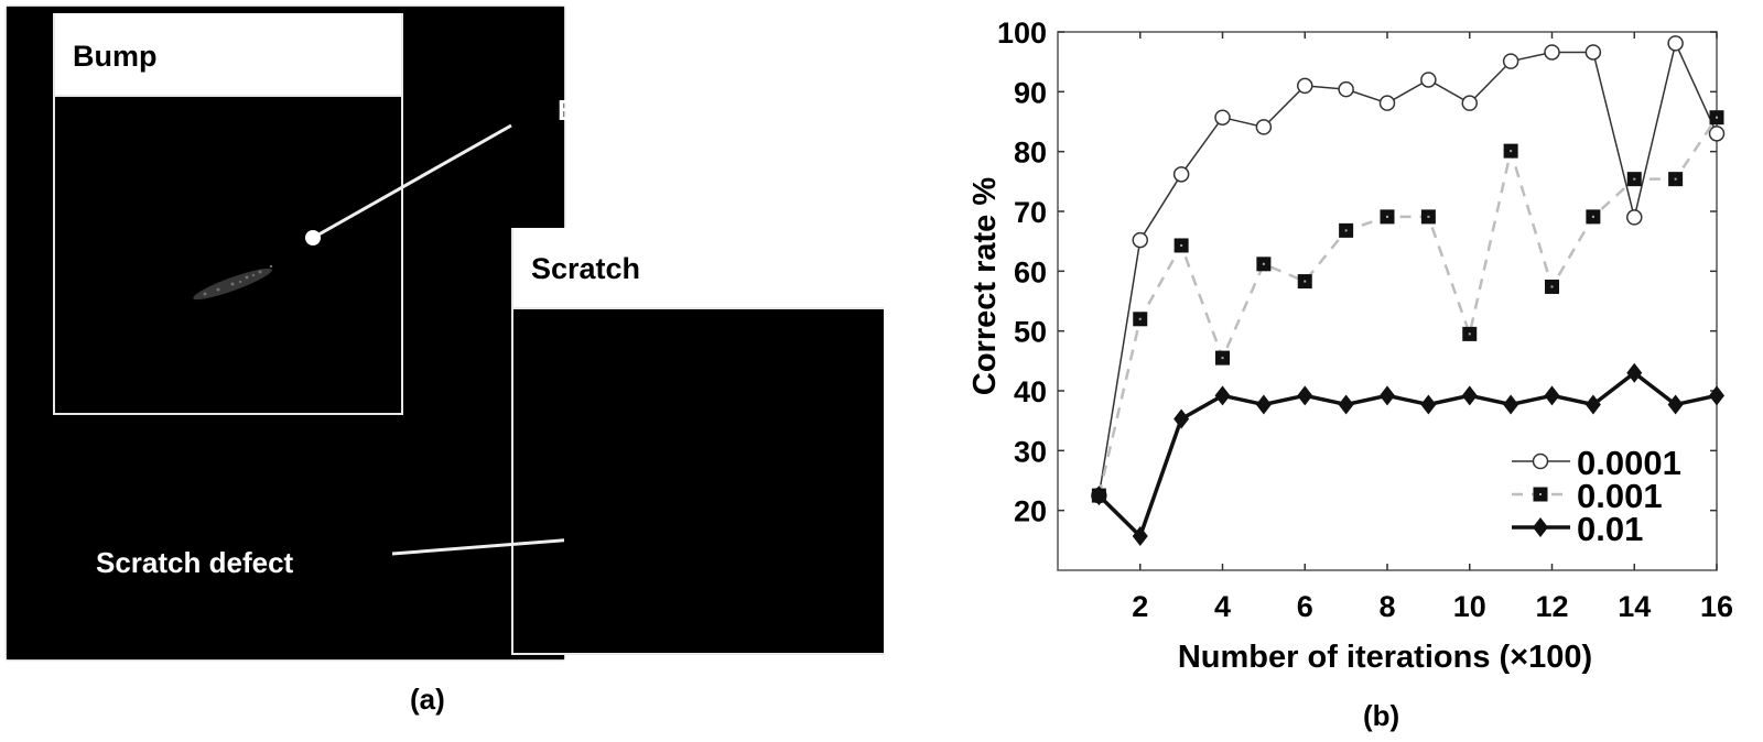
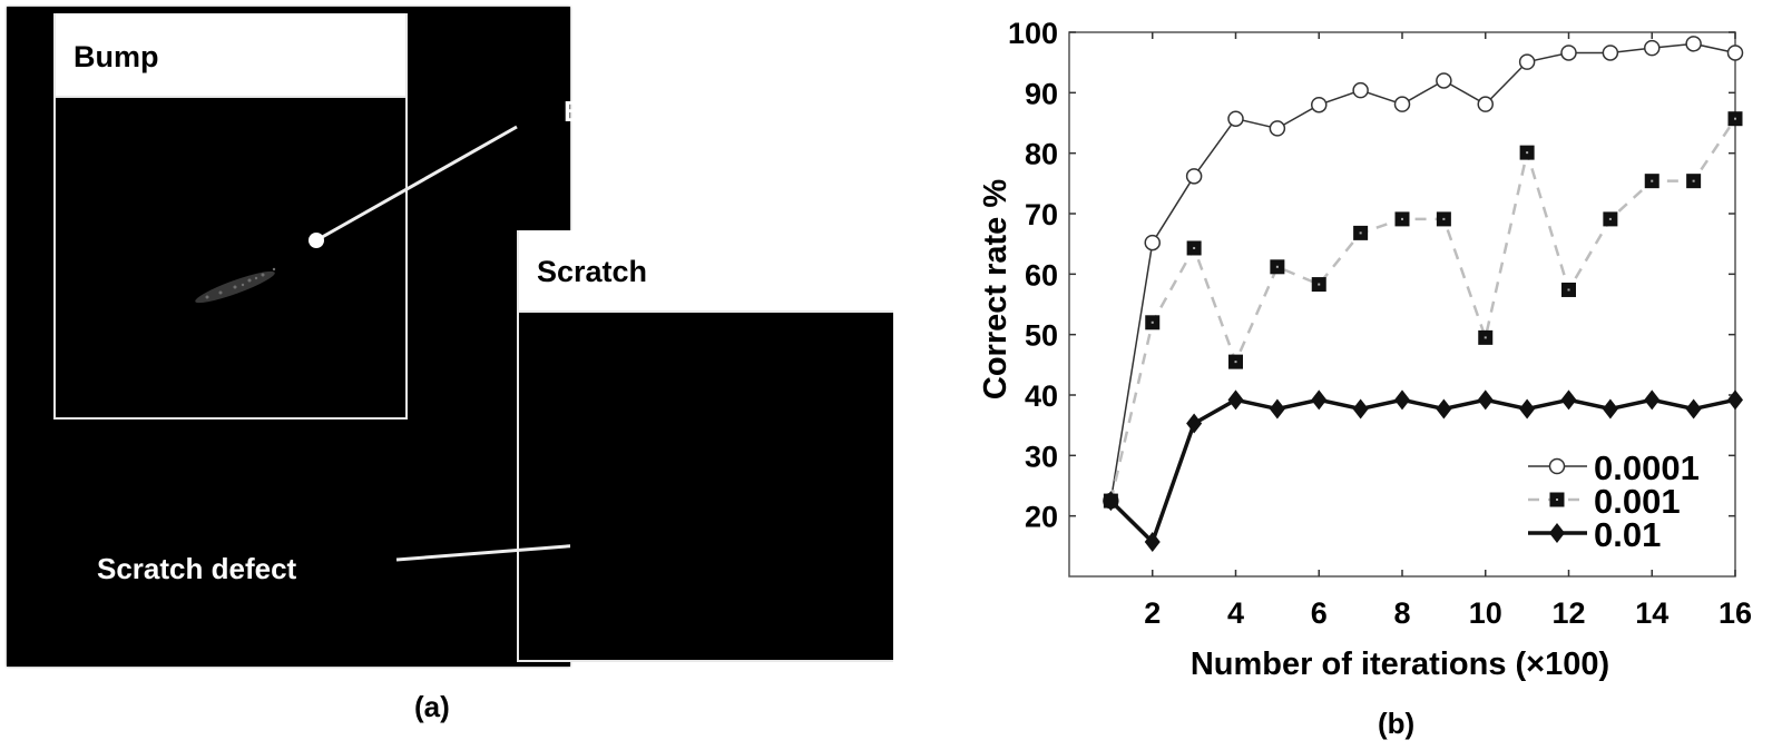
0.0001/6: 91 -> 88
0.0001/14: 69 -> 97
0.01/14: 43 -> 39
0.0001/16: 83 -> 97
